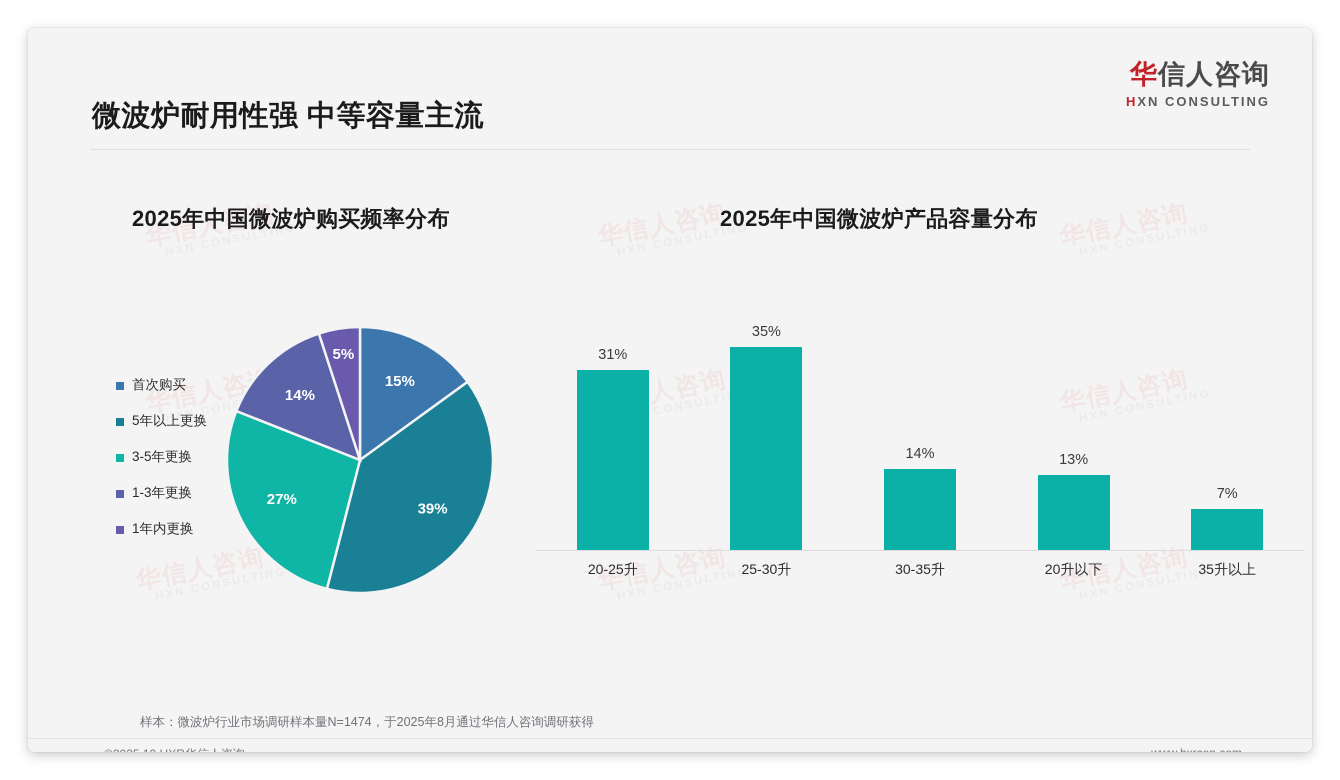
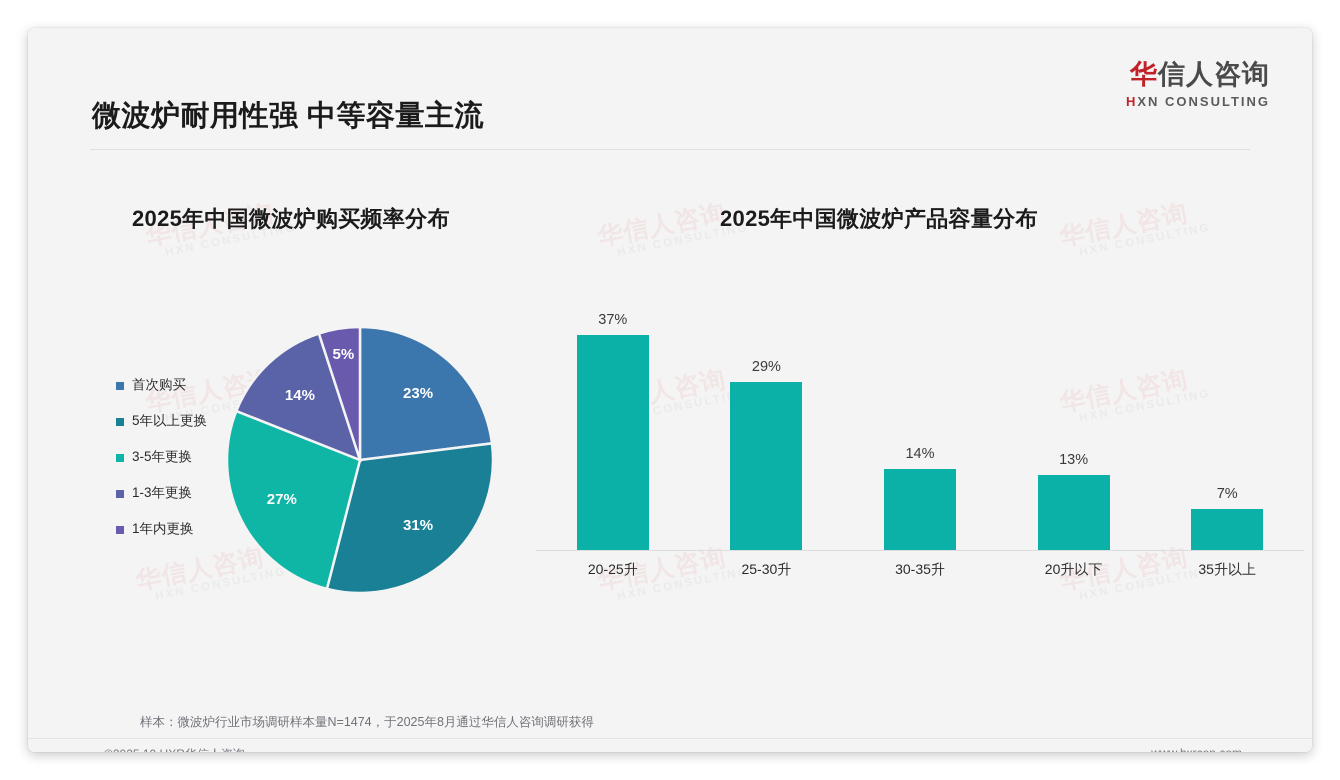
2025年中国微波炉购买频率分布/首次购买: 15% -> 23%
2025年中国微波炉购买频率分布/5年以上更换: 39% -> 31%
2025年中国微波炉产品容量分布/20-25升: 31% -> 37%
2025年中国微波炉产品容量分布/25-30升: 35% -> 29%
